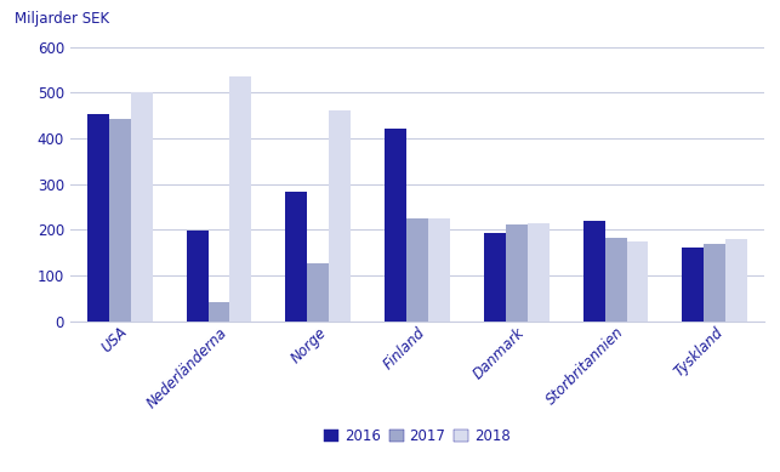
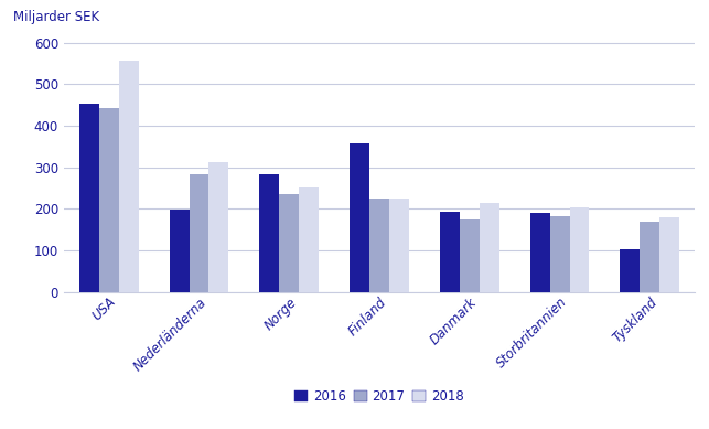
2018/USA: 500 -> 557
2017/Nederländerna: 40 -> 282
2018/Nederländerna: 535 -> 313
2017/Norge: 125 -> 235
2018/Norge: 460 -> 250
2016/Finland: 420 -> 357
2017/Danmark: 210 -> 175
2016/Storbritannien: 220 -> 190
2018/Storbritannien: 175 -> 202
2016/Tyskland: 160 -> 103
